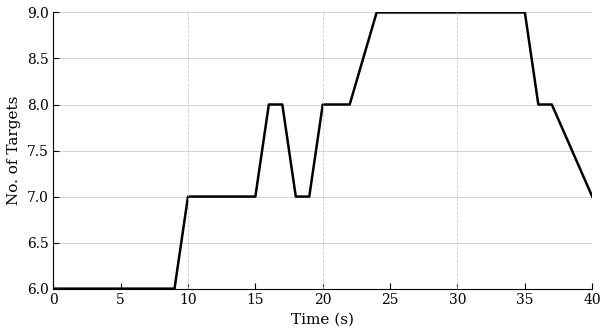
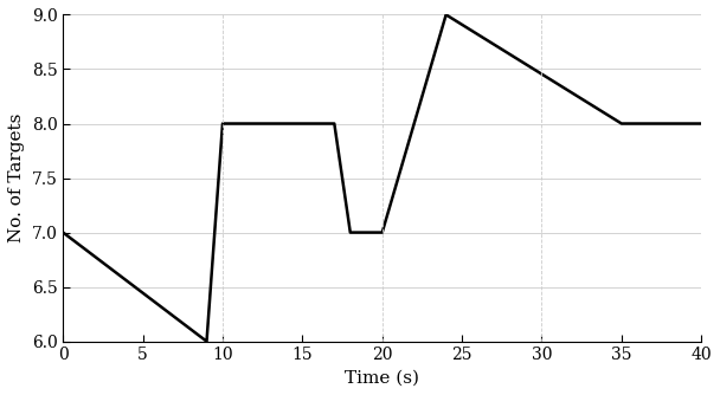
0: 6 -> 7
10: 7 -> 8
15: 7 -> 8
20: 8 -> 7
35: 9 -> 8
40: 7 -> 8
